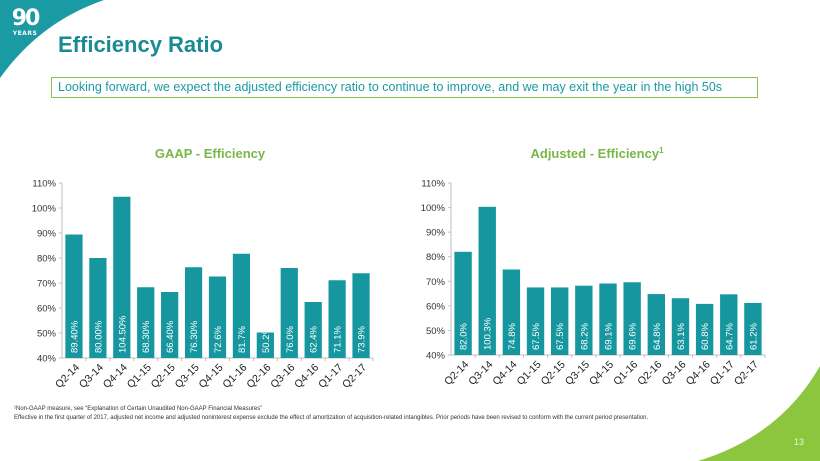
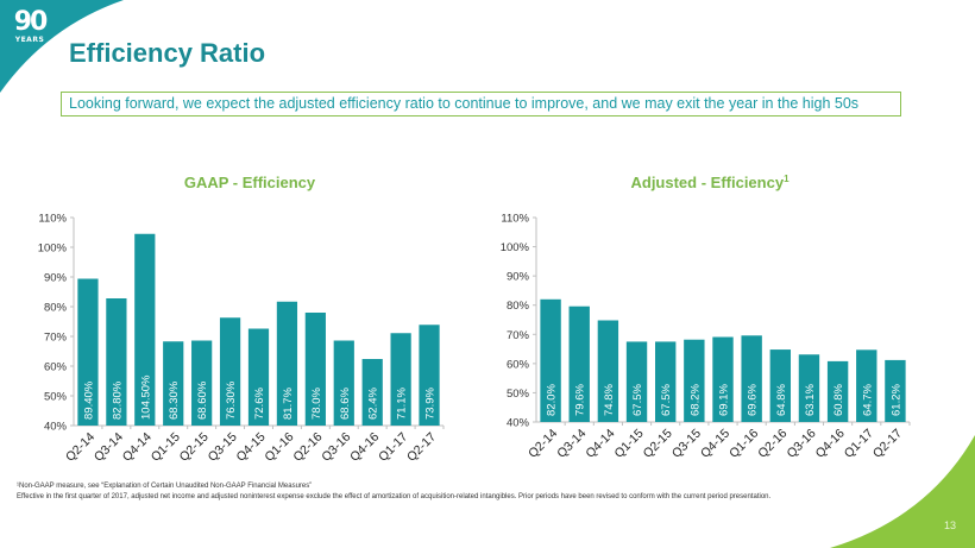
GAAP - Efficiency/Q3-14: 80.00% -> 82.80%
GAAP - Efficiency/Q2-15: 66.40% -> 68.60%
GAAP - Efficiency/Q2-16: 50.2% -> 78.0%
GAAP - Efficiency/Q3-16: 76.0% -> 68.6%
Adjusted - Efficiency/Q3-14: 100.3% -> 79.6%
